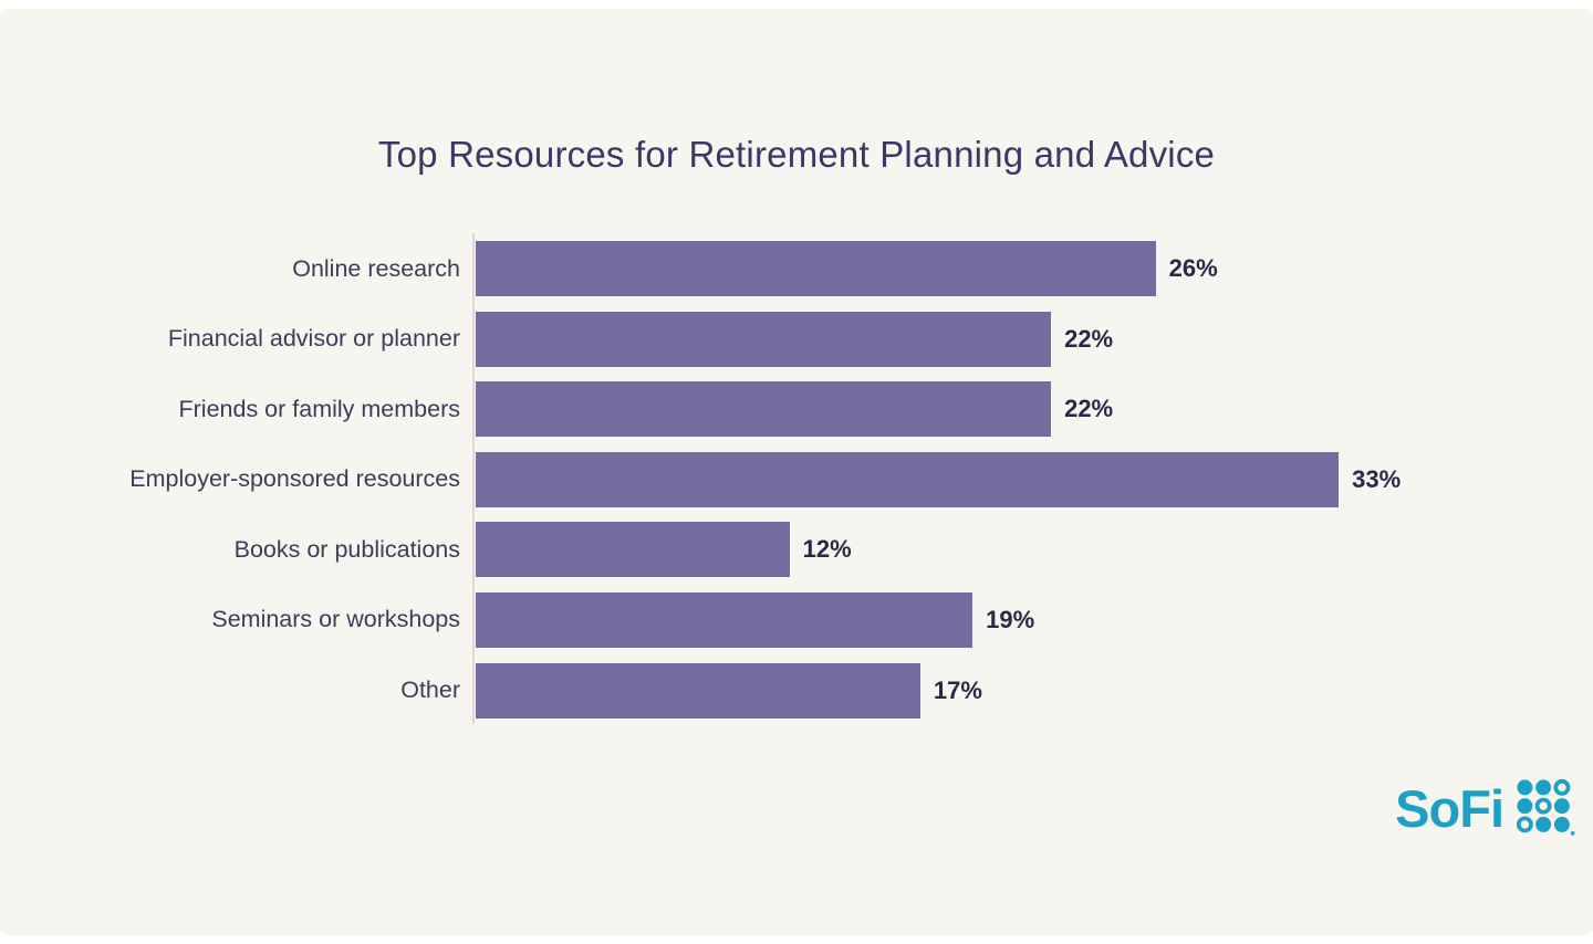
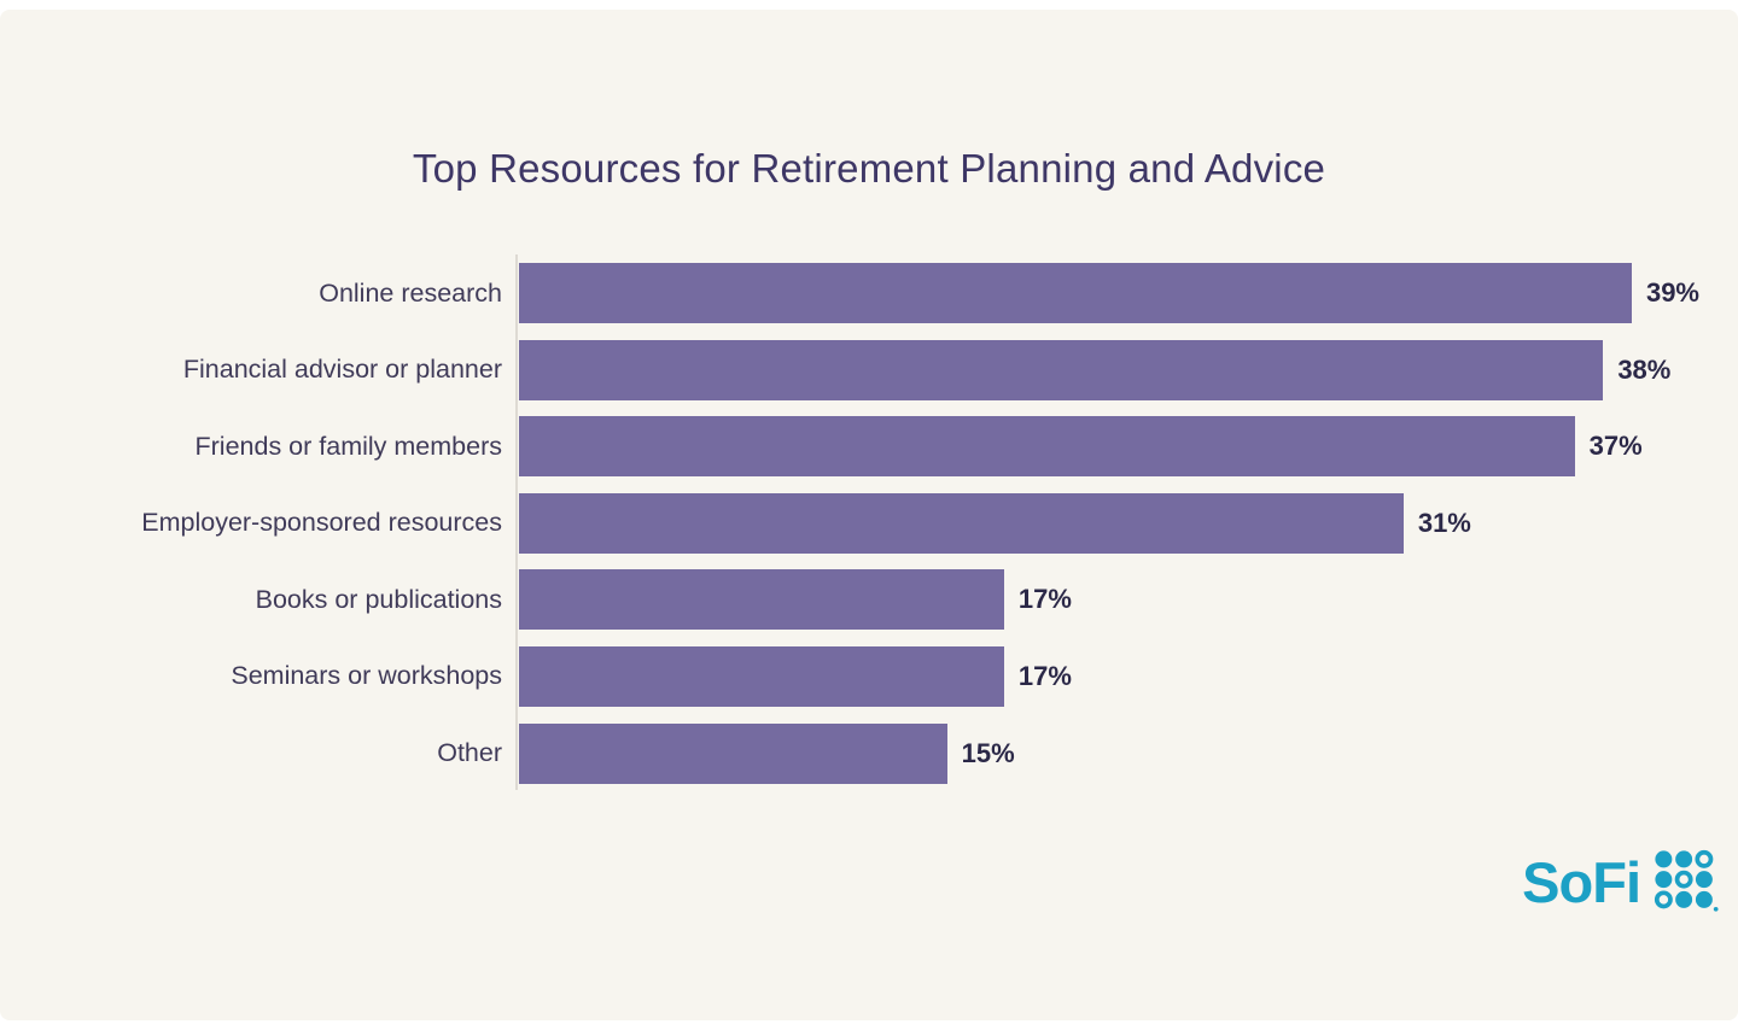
Online research: 26% -> 39%
Financial advisor or planner: 22% -> 38%
Friends or family members: 22% -> 37%
Employer-sponsored resources: 33% -> 31%
Books or publications: 12% -> 17%
Seminars or workshops: 19% -> 17%
Other: 17% -> 15%
